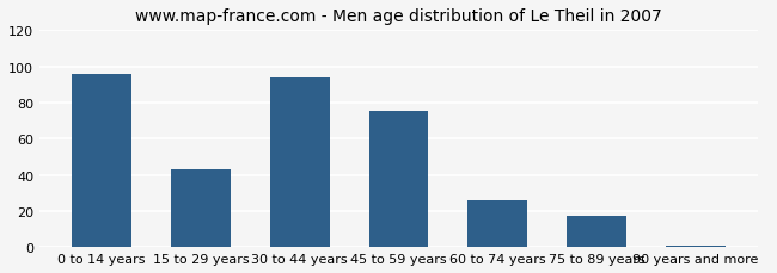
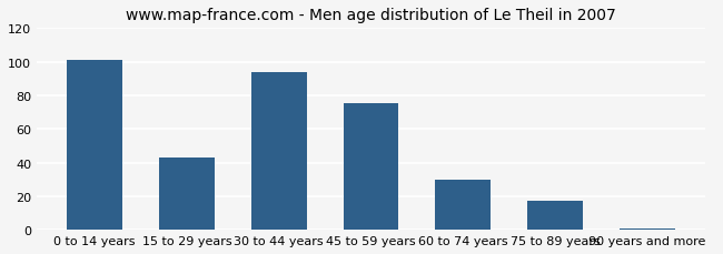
0 to 14 years: 96 -> 101
60 to 74 years: 26 -> 30
